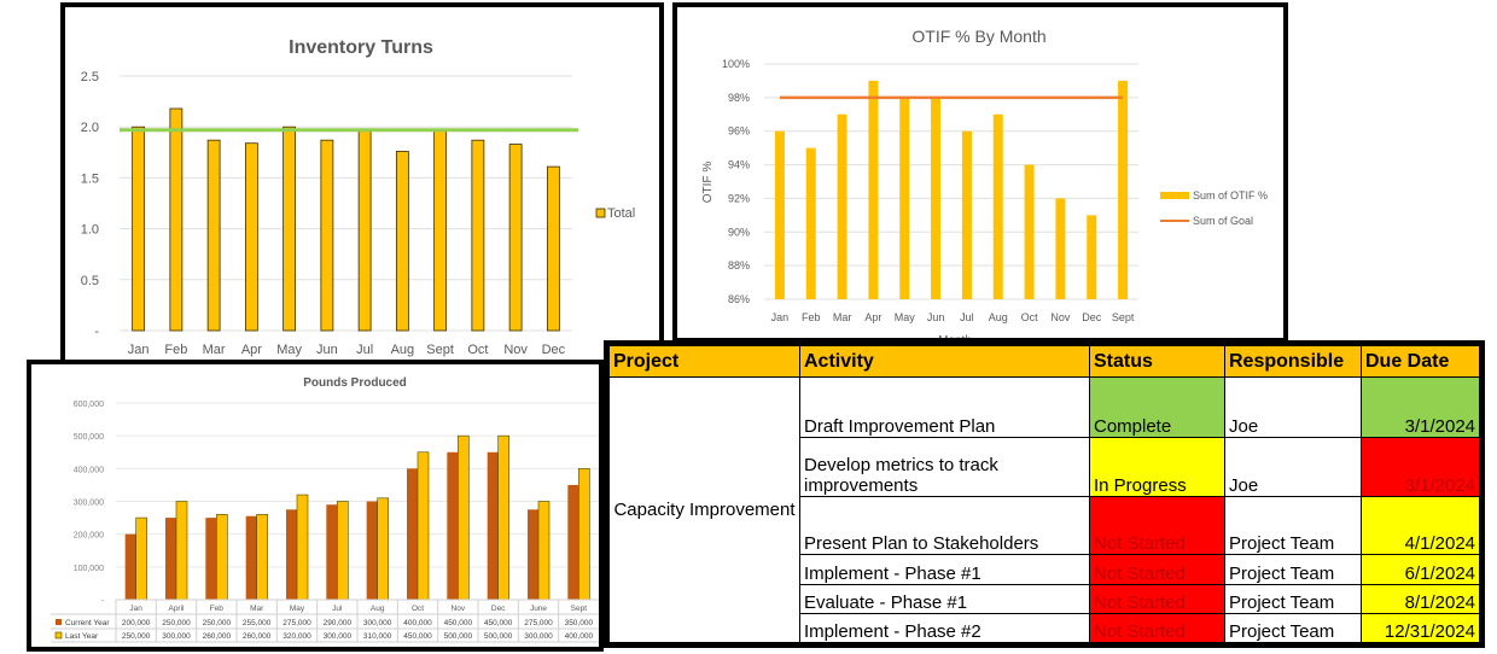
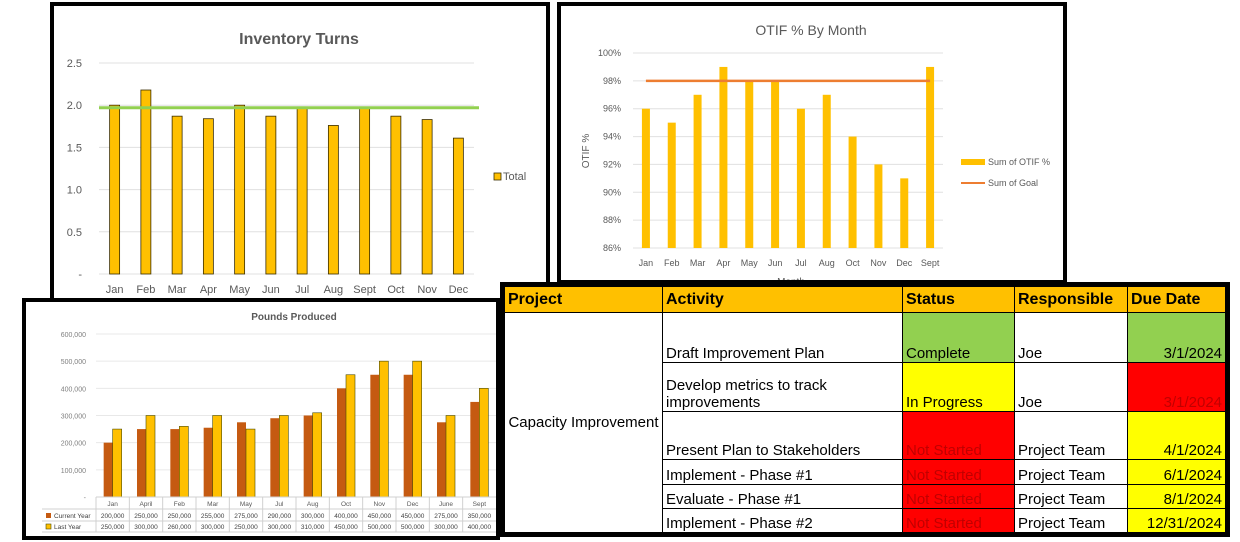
Pounds Produced/Last Year/Mar: 260,000 -> 300,000
Pounds Produced/Last Year/May: 320,000 -> 250,000
